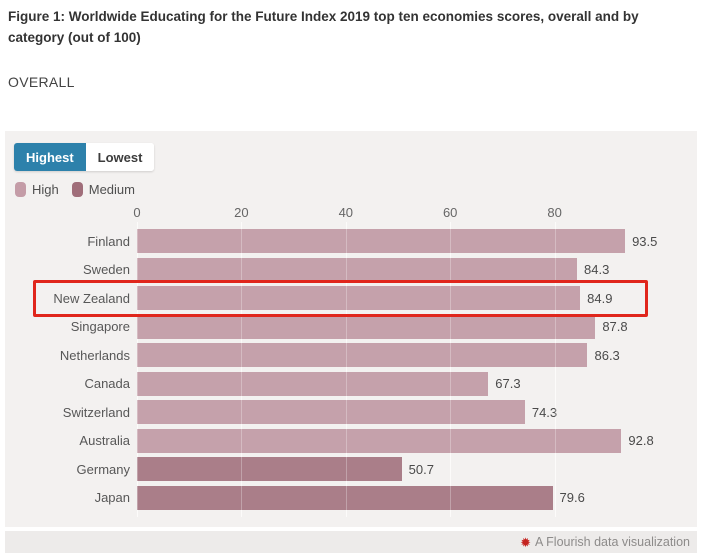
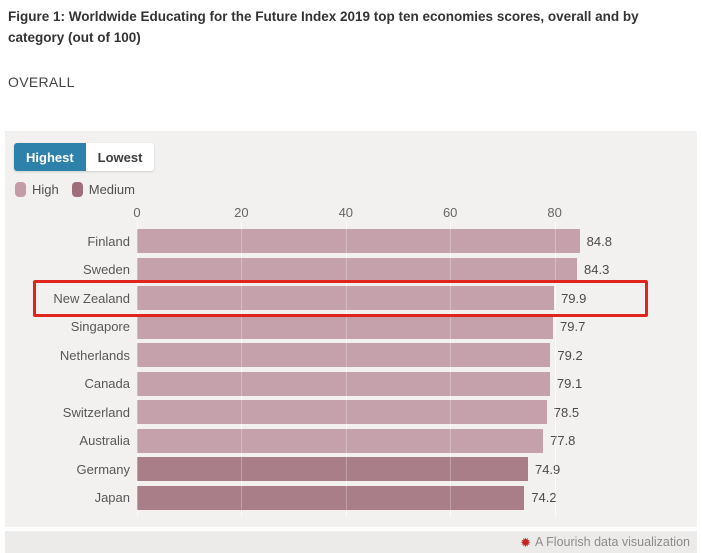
Finland: 93.5 -> 84.8
New Zealand: 84.9 -> 79.9
Singapore: 87.8 -> 79.7
Netherlands: 86.3 -> 79.2
Canada: 67.3 -> 79.1
Switzerland: 74.3 -> 78.5
Australia: 92.8 -> 77.8
Germany: 50.7 -> 74.9
Japan: 79.6 -> 74.2
